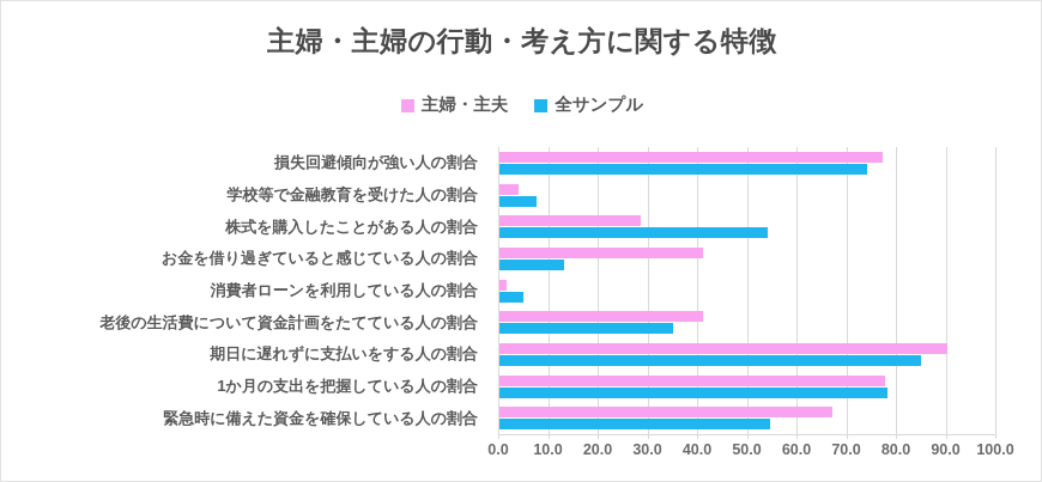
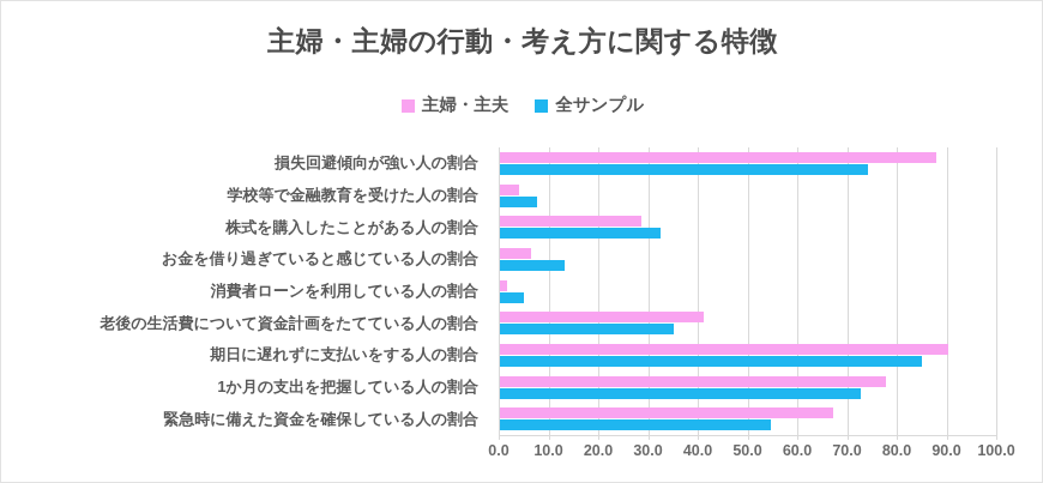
主婦・主夫/損失回避傾向が強い人の割合: 77 -> 88
全サンプル/株式を購入したことがある人の割合: 54 -> 32
主婦・主夫/お金を借り過ぎていると感じている人の割合: 41 -> 6
全サンプル/1か月の支出を把握している人の割合: 78 -> 72
